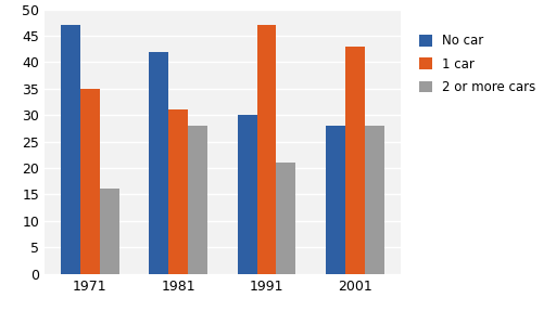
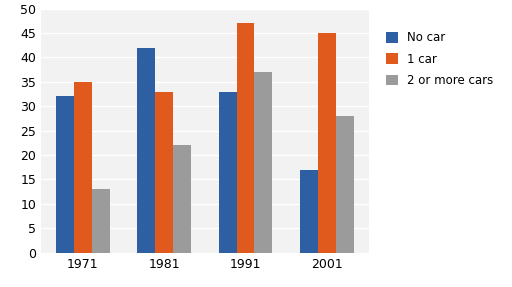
No car/1971: 47 -> 32
2 or more cars/1971: 16 -> 13
1 car/1981: 31 -> 33
2 or more cars/1981: 28 -> 22
No car/1991: 30 -> 33
2 or more cars/1991: 21 -> 37
No car/2001: 28 -> 17
1 car/2001: 43 -> 45
